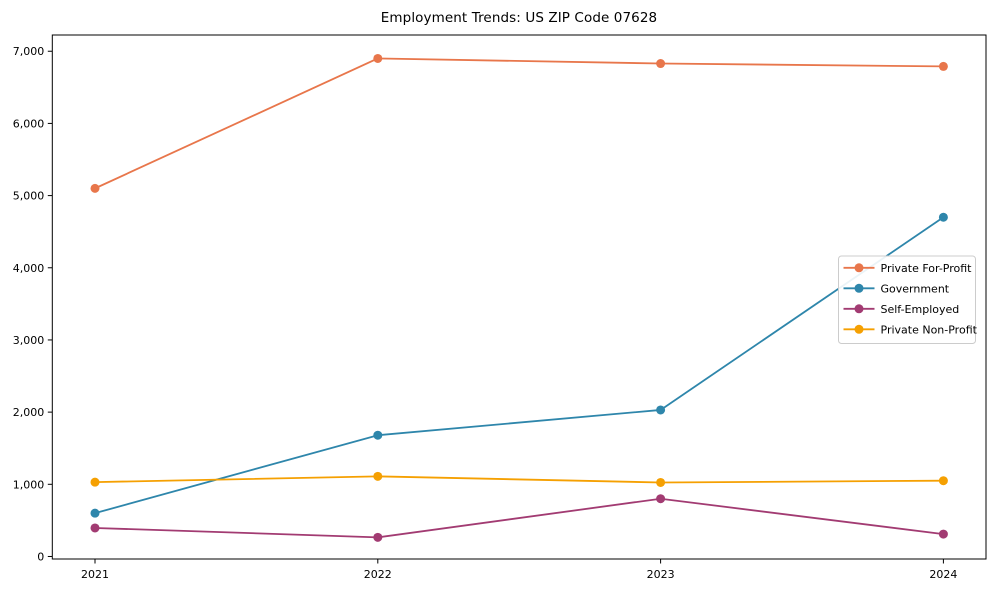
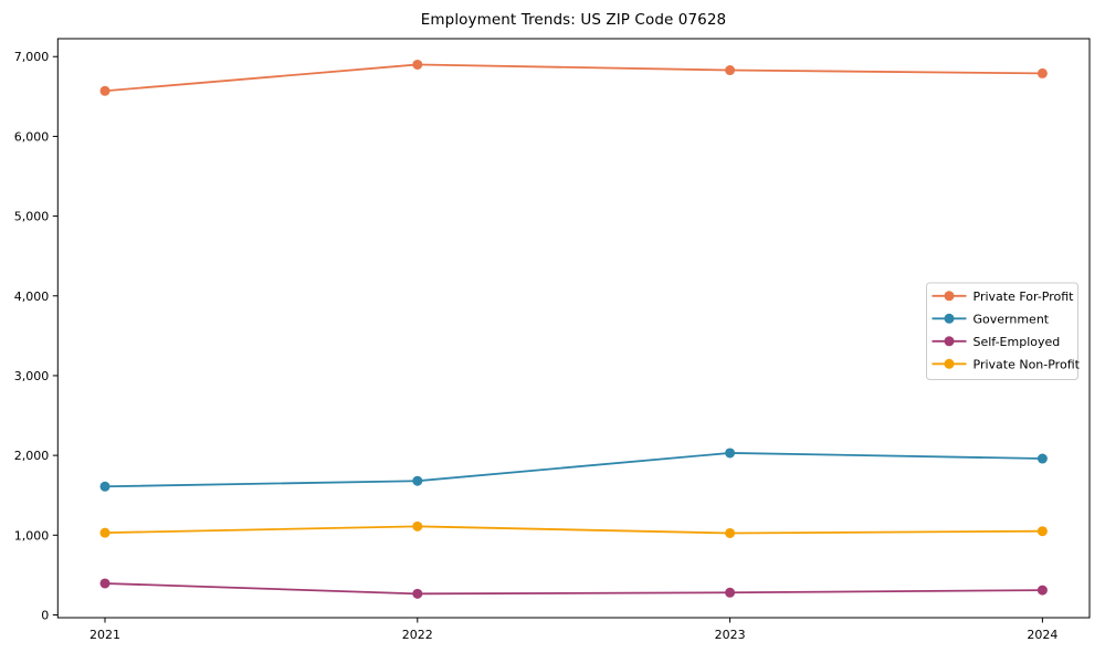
Private For-Profit/2021: 5100 -> 6600
Government/2021: 600 -> 1600
Self-Employed/2023: 800 -> 300
Government/2024: 4700 -> 2000
